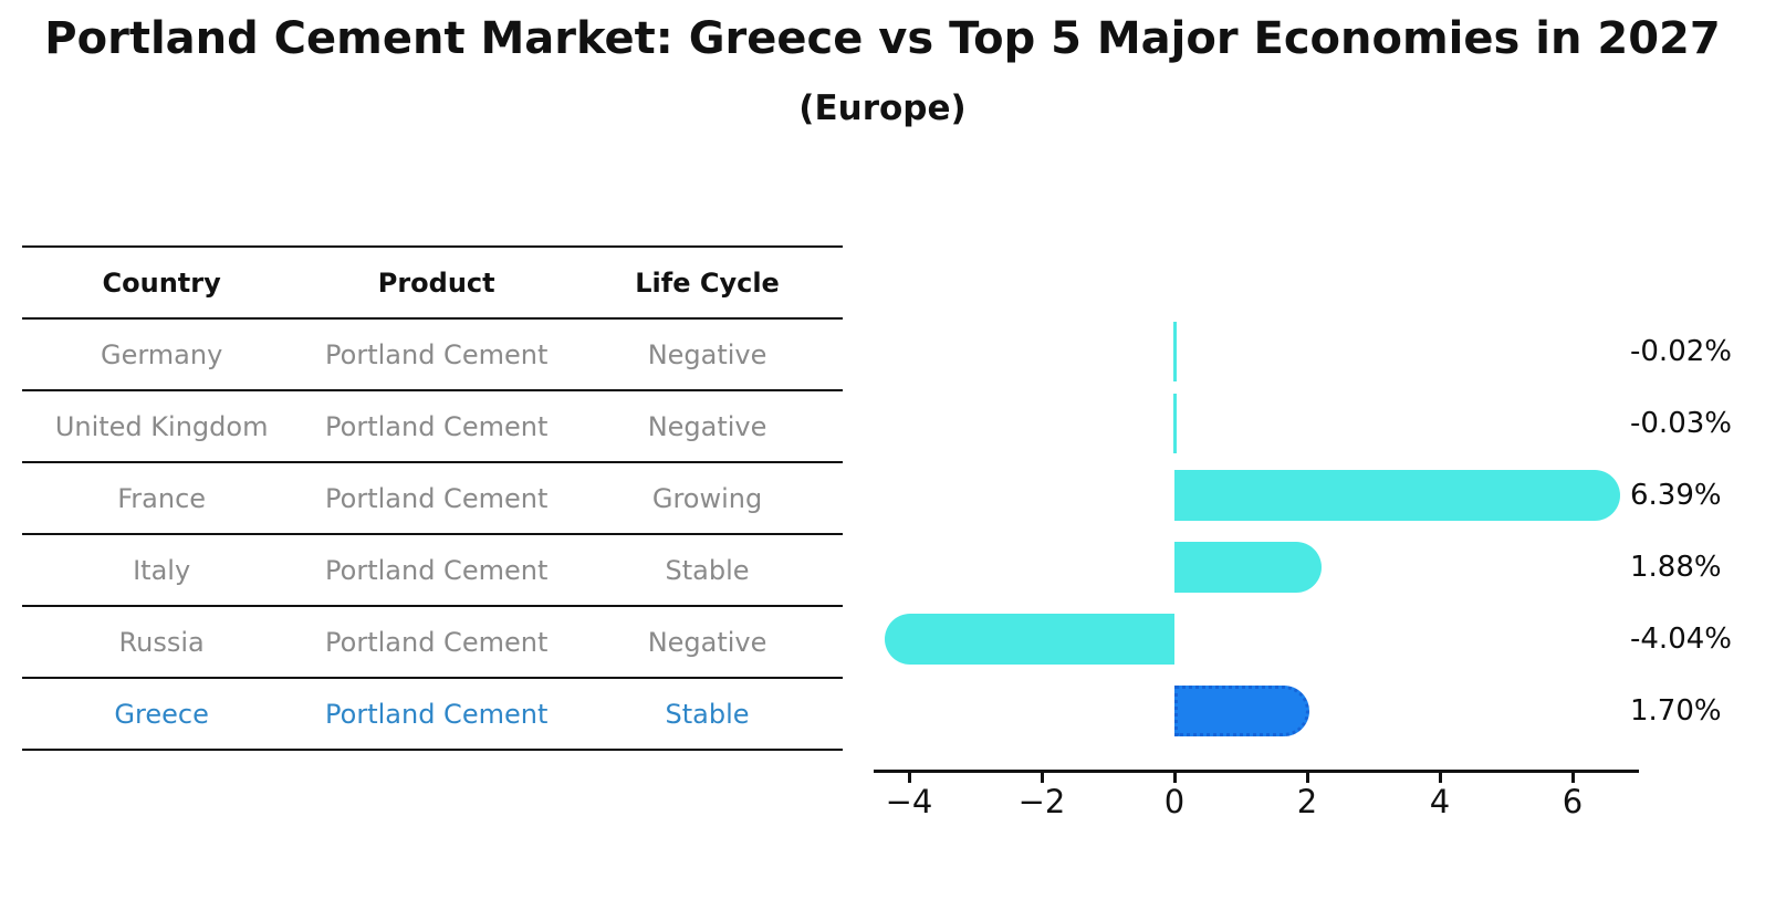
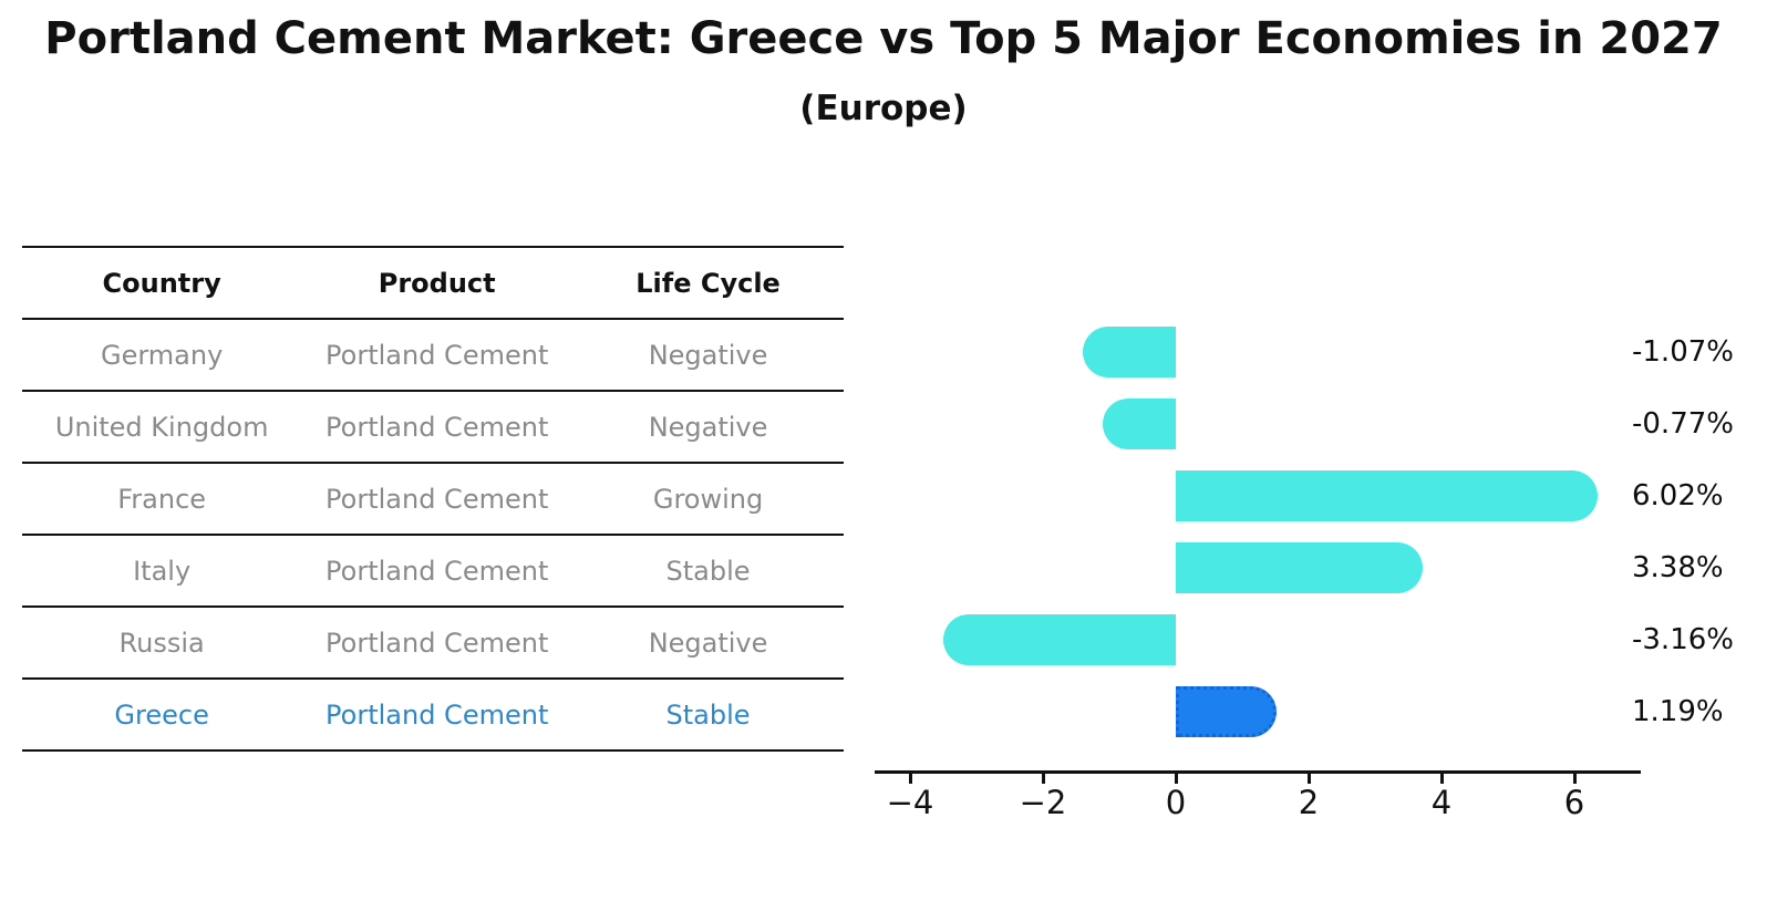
Germany: -0.02% -> -1.07%
United Kingdom: -0.03% -> -0.77%
France: 6.39% -> 6.02%
Italy: 1.88% -> 3.38%
Russia: -4.04% -> -3.16%
Greece: 1.70% -> 1.19%
